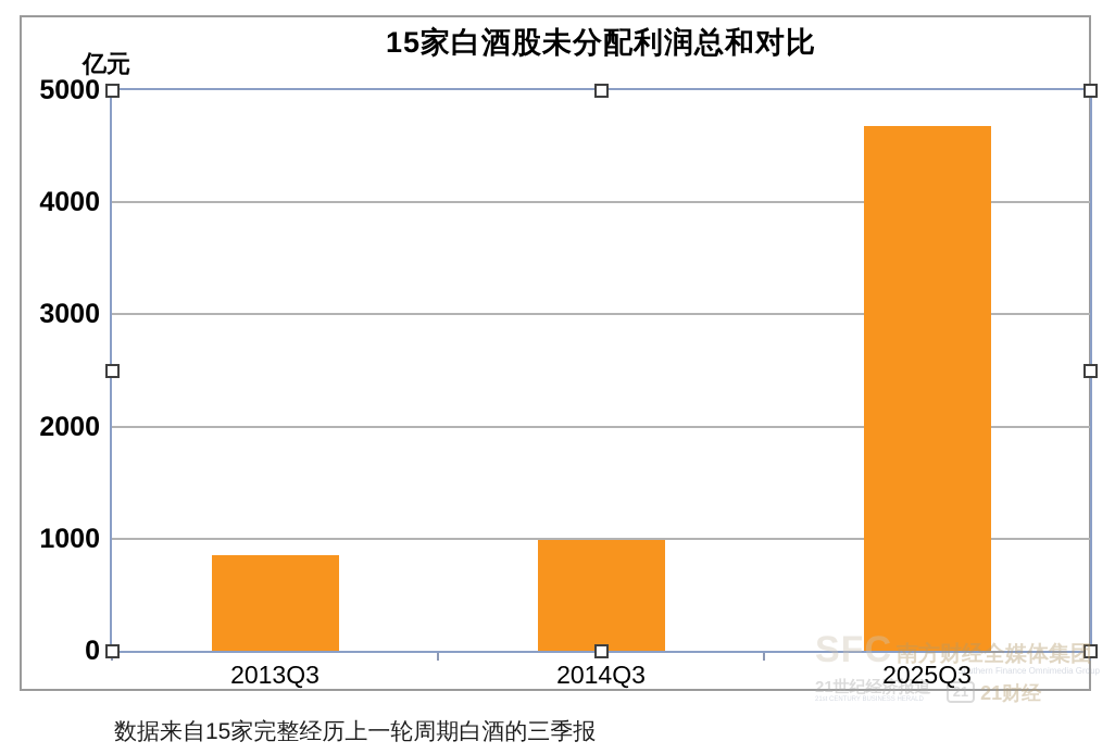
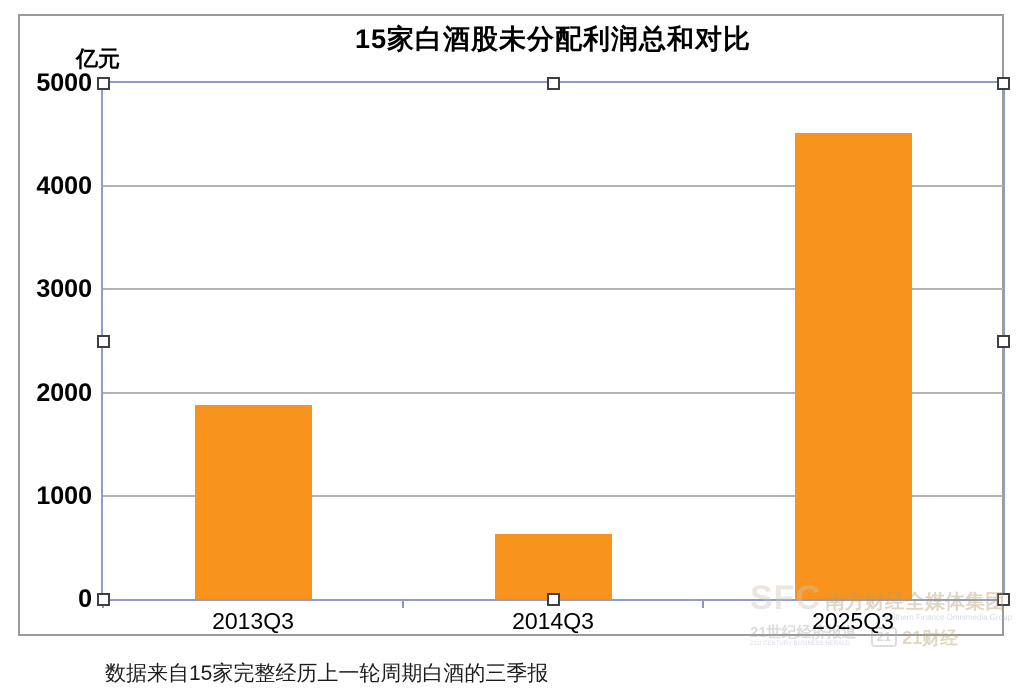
2013Q3: 850 -> 1880
2014Q3: 990 -> 630
2025Q3: 4680 -> 4520
